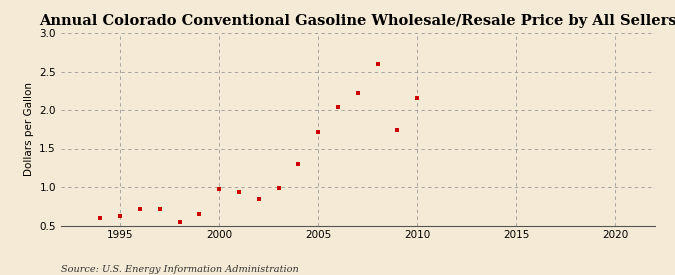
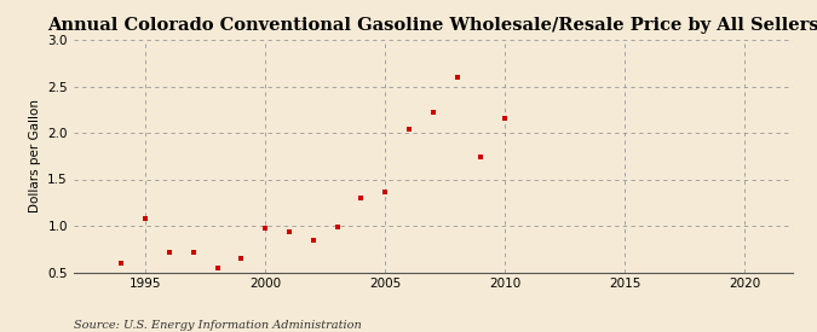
1995: 0.62 -> 1.08
2005: 1.72 -> 1.36
